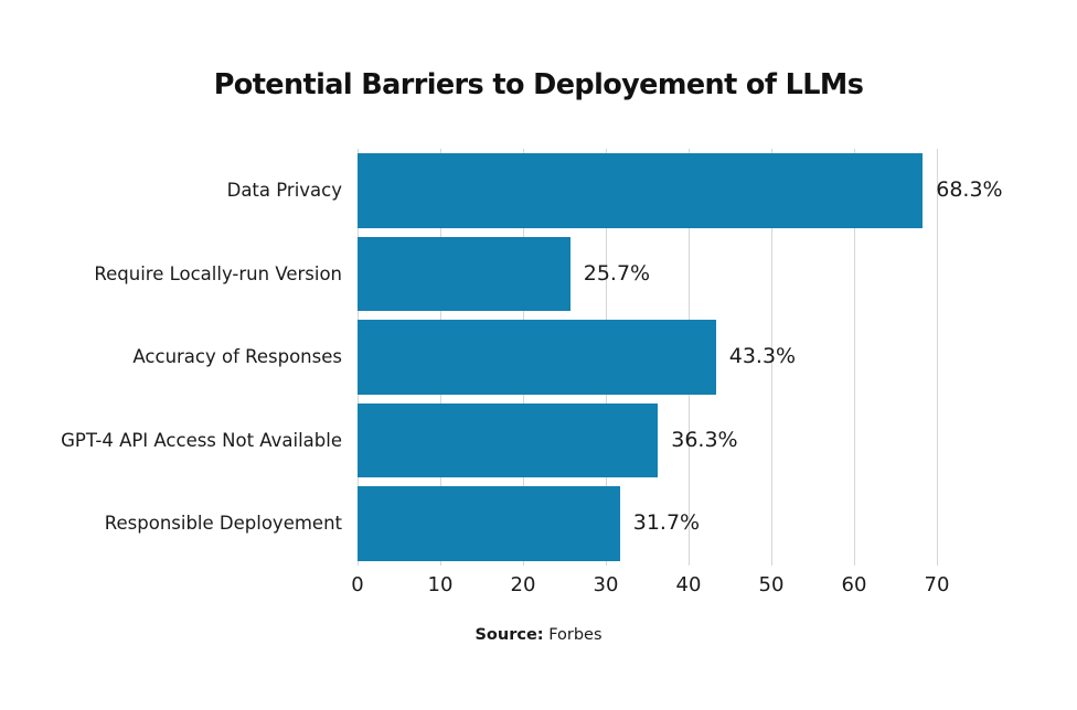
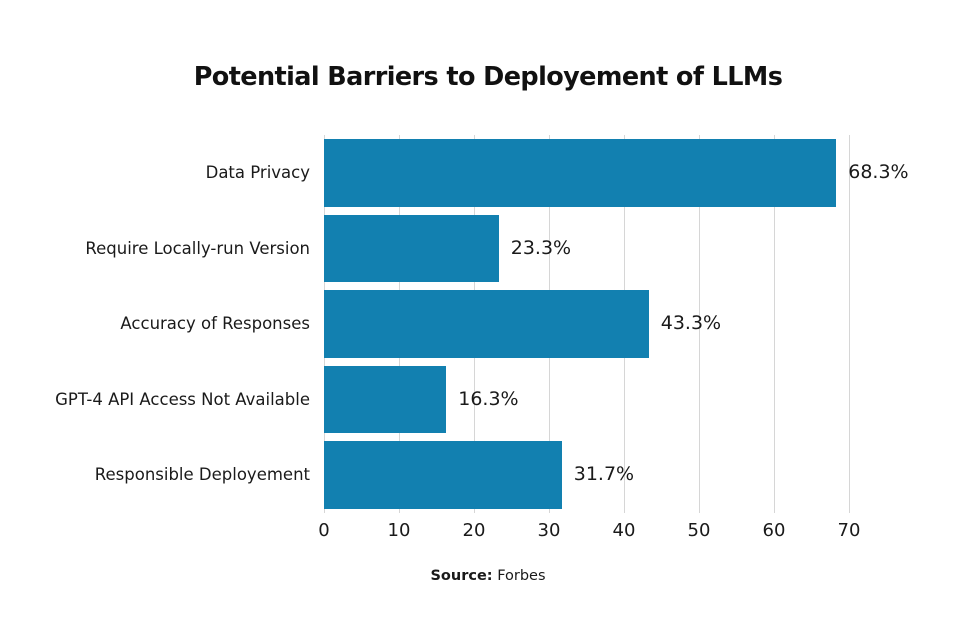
Require Locally-run Version: 25.7% -> 23.3%
GPT-4 API Access Not Available: 36.3% -> 16.3%
